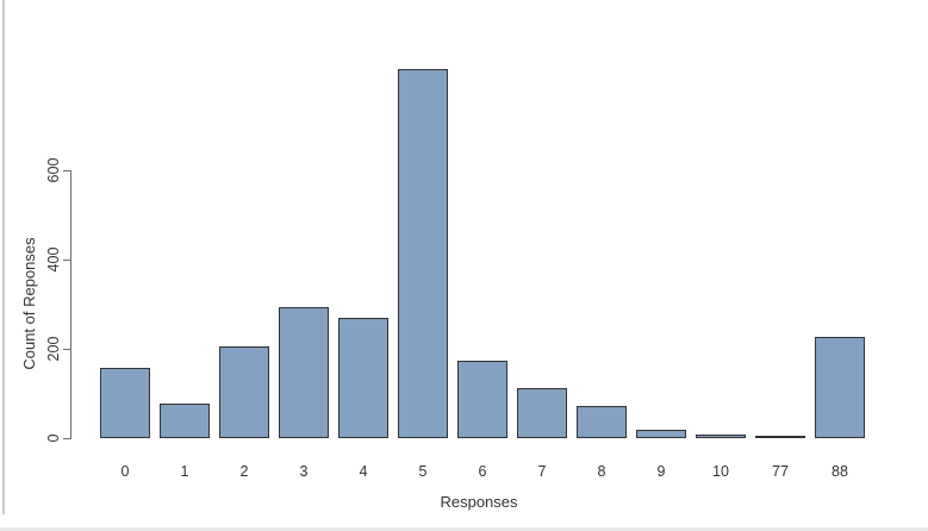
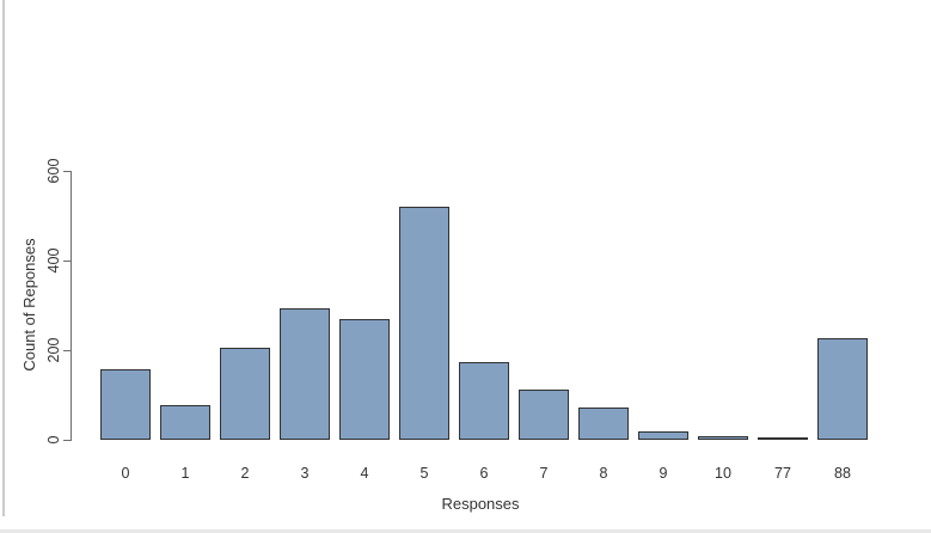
5: 830 -> 520
